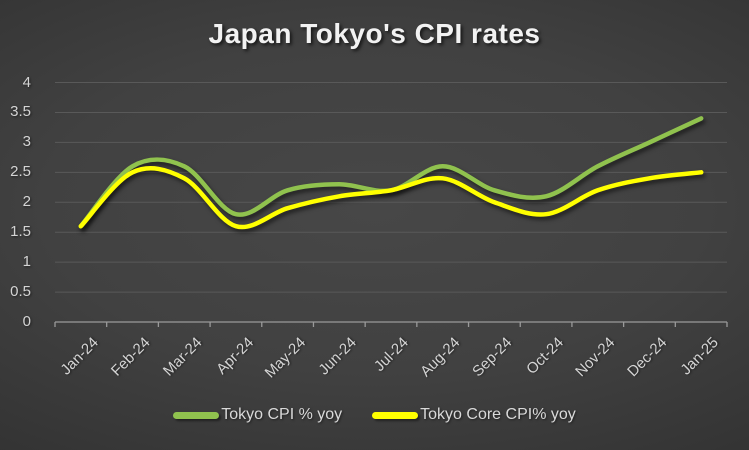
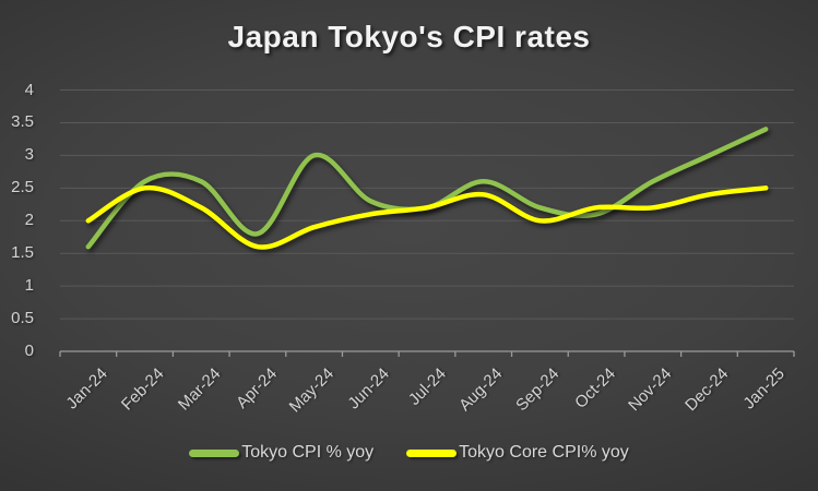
Tokyo Core CPI% yoy/Jan-24: 1.6 -> 2.0
Tokyo Core CPI% yoy/Mar-24: 2.4 -> 2.2
Tokyo CPI % yoy/May-24: 2.2 -> 3.0
Tokyo Core CPI% yoy/Oct-24: 1.8 -> 2.2
